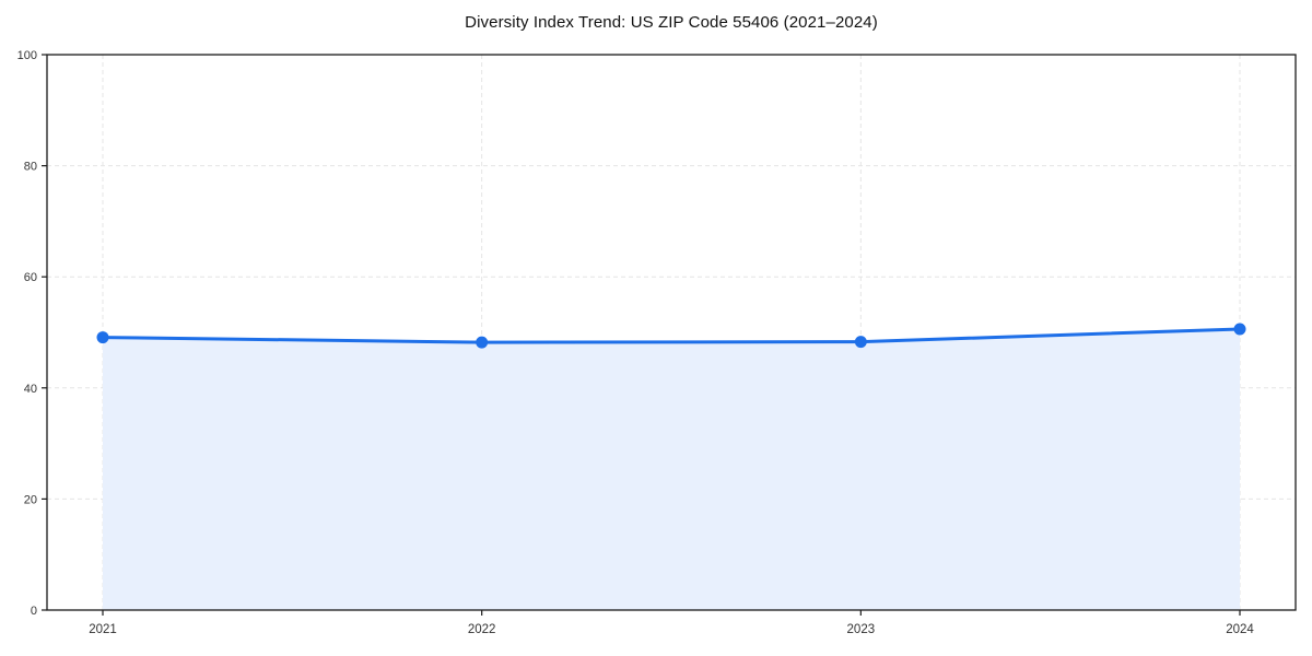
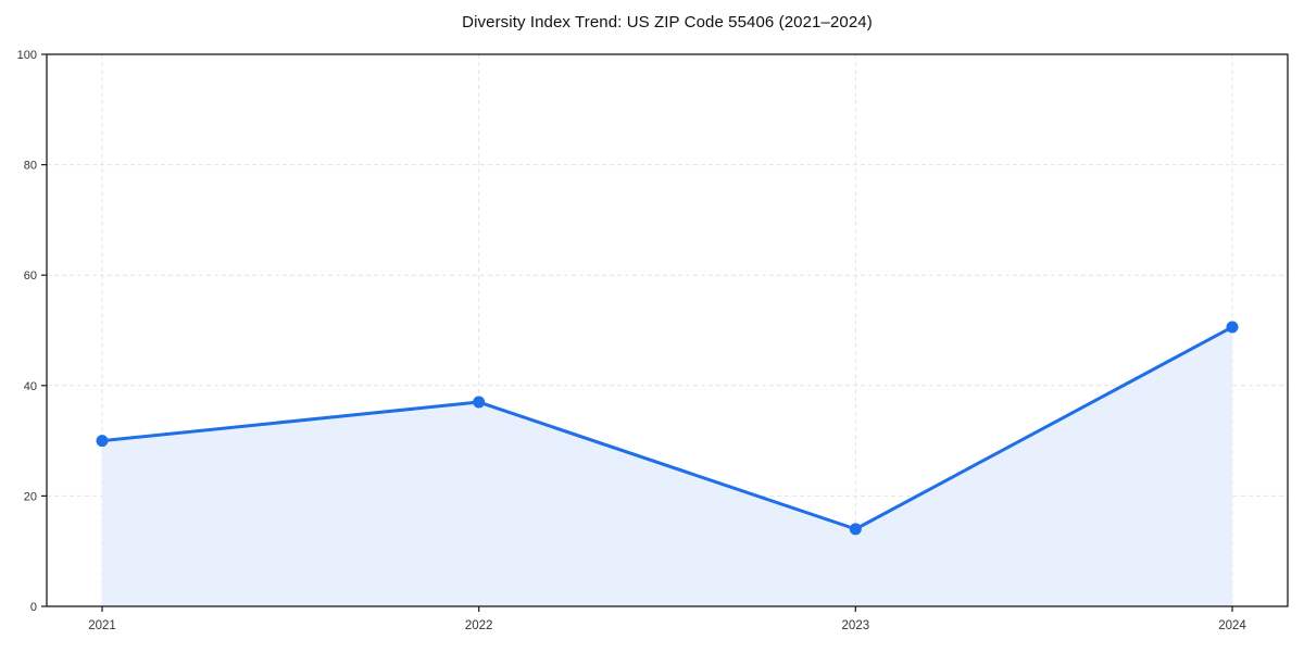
2021: 49 -> 30
2022: 48 -> 37
2023: 48 -> 14
